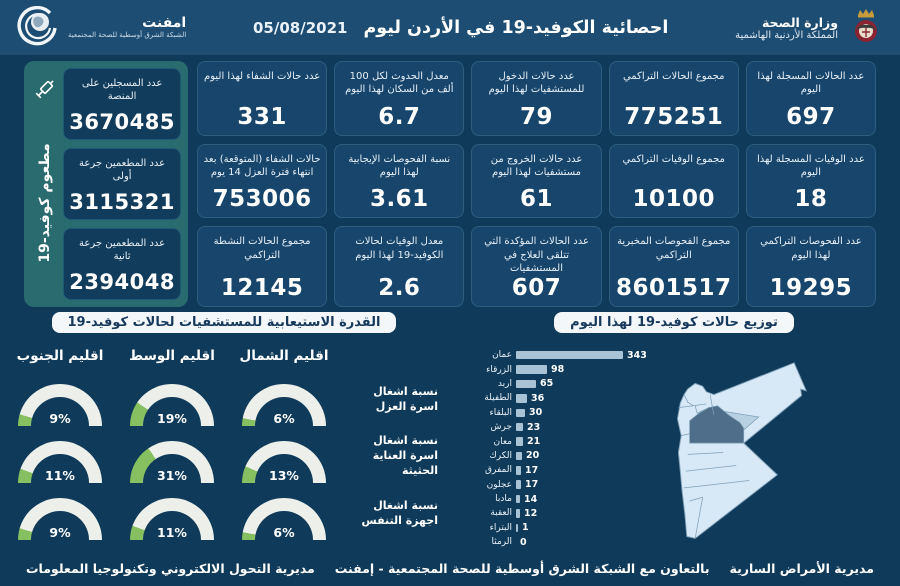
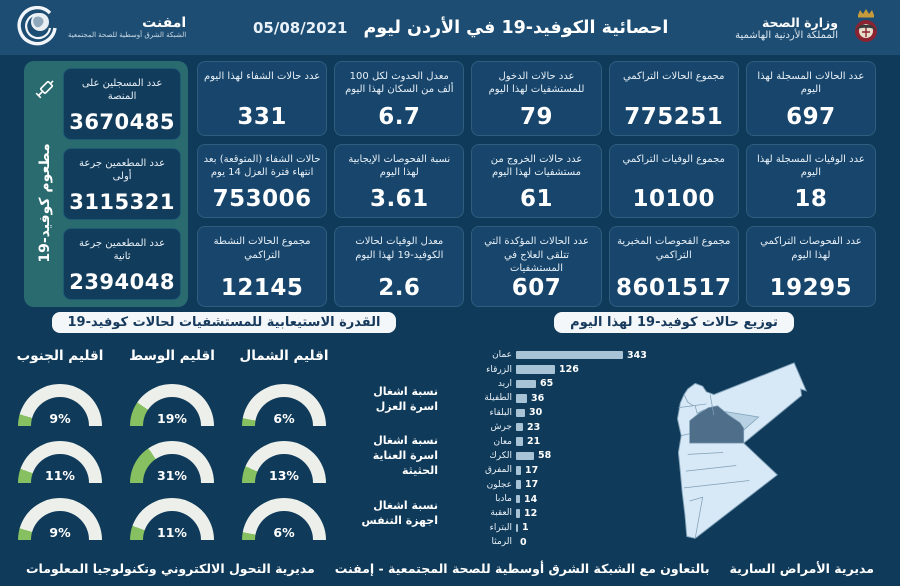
توزيع حالات كوفيد-19 لهذا اليوم/الزرقاء: 98 -> 126
توزيع حالات كوفيد-19 لهذا اليوم/الكرك: 20 -> 58
